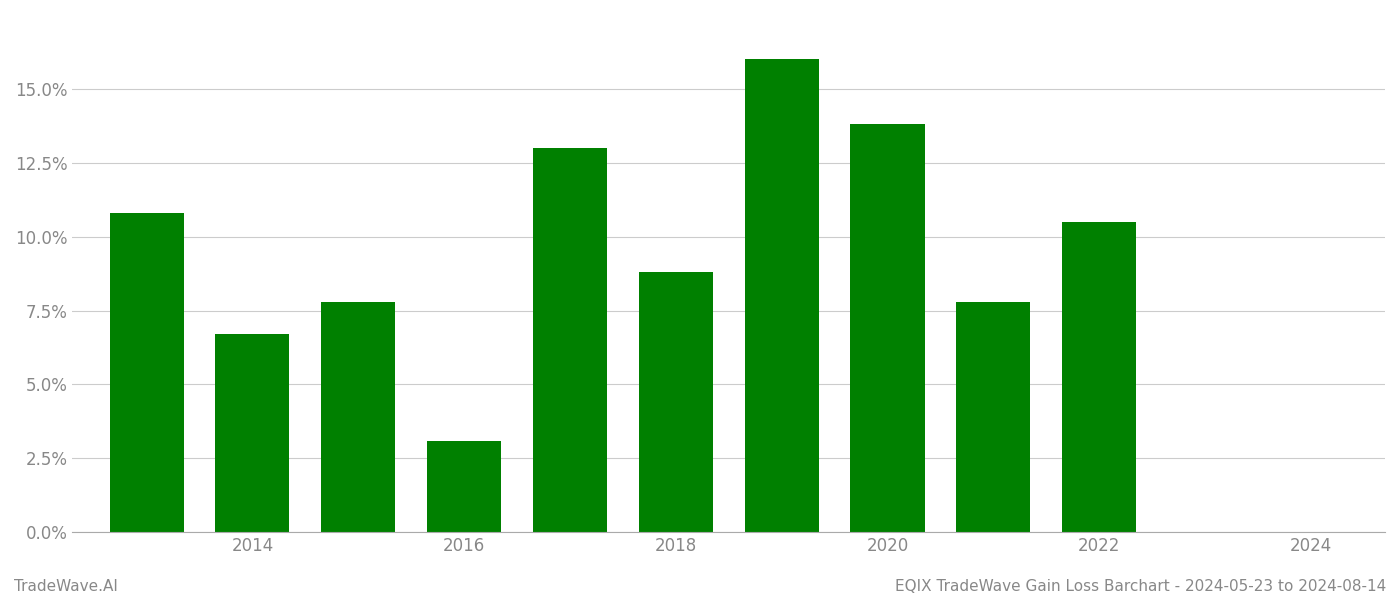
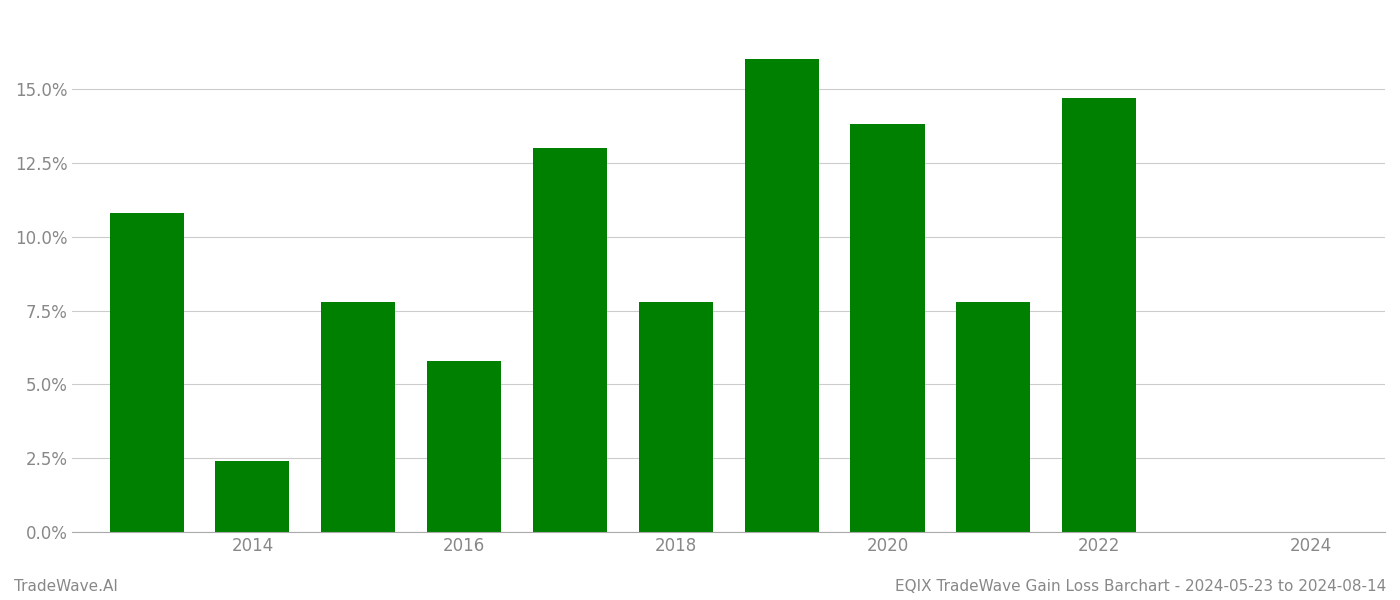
2014: 6.7% -> 2.4%
2016: 3.1% -> 5.8%
2018: 8.8% -> 7.8%
2022: 10.5% -> 14.7%
